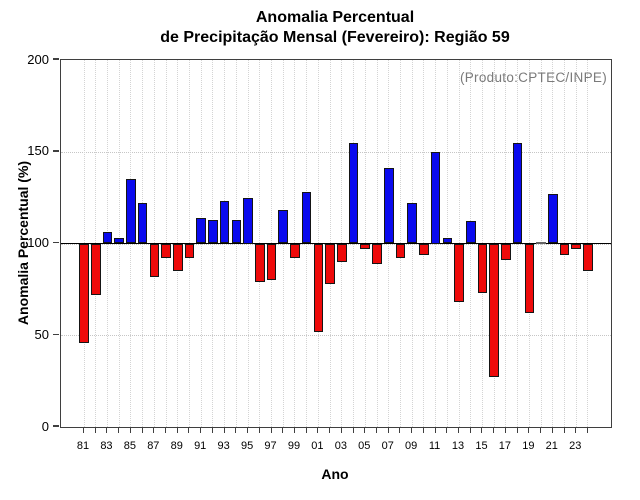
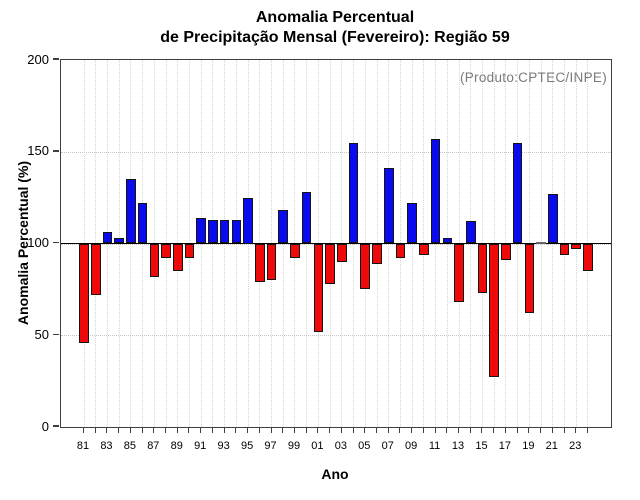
93: 123 -> 113
05: 97 -> 75
11: 150 -> 157
